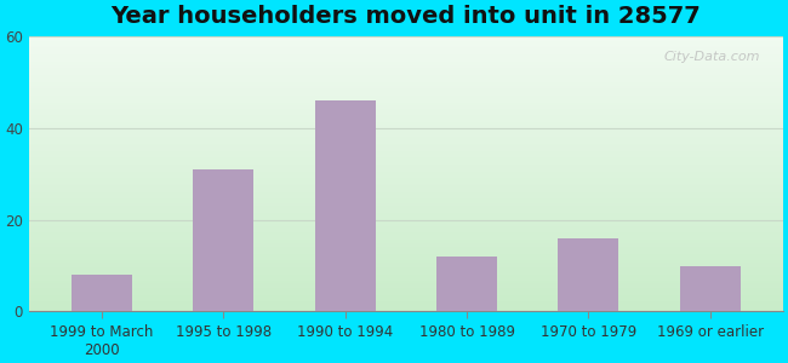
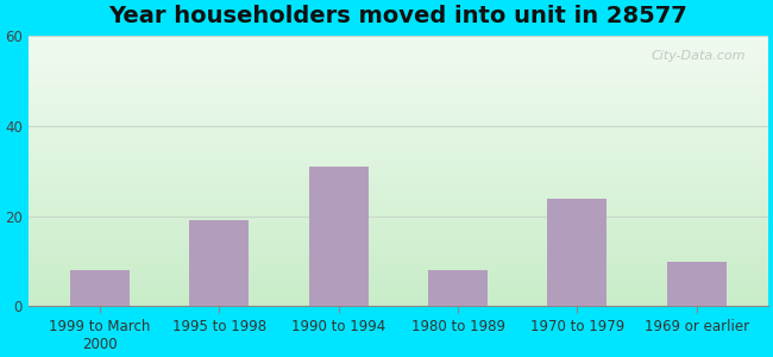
1995 to 1998: 31 -> 19
1990 to 1994: 46 -> 31
1980 to 1989: 12 -> 8
1970 to 1979: 16 -> 24
